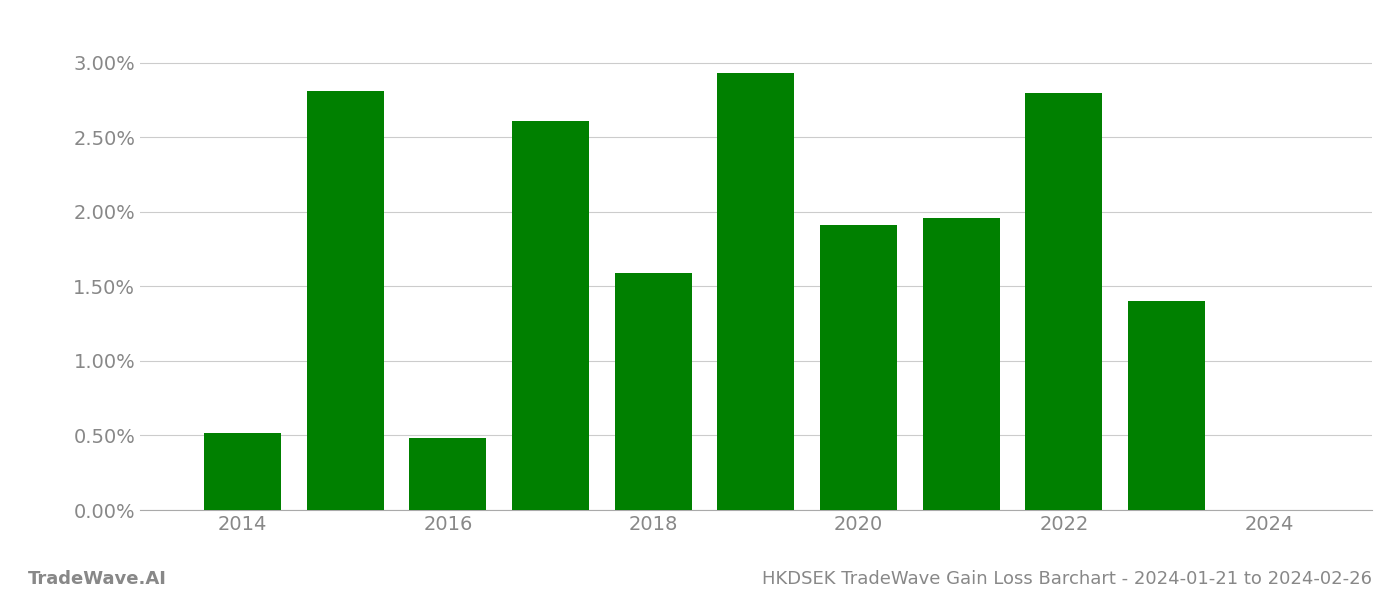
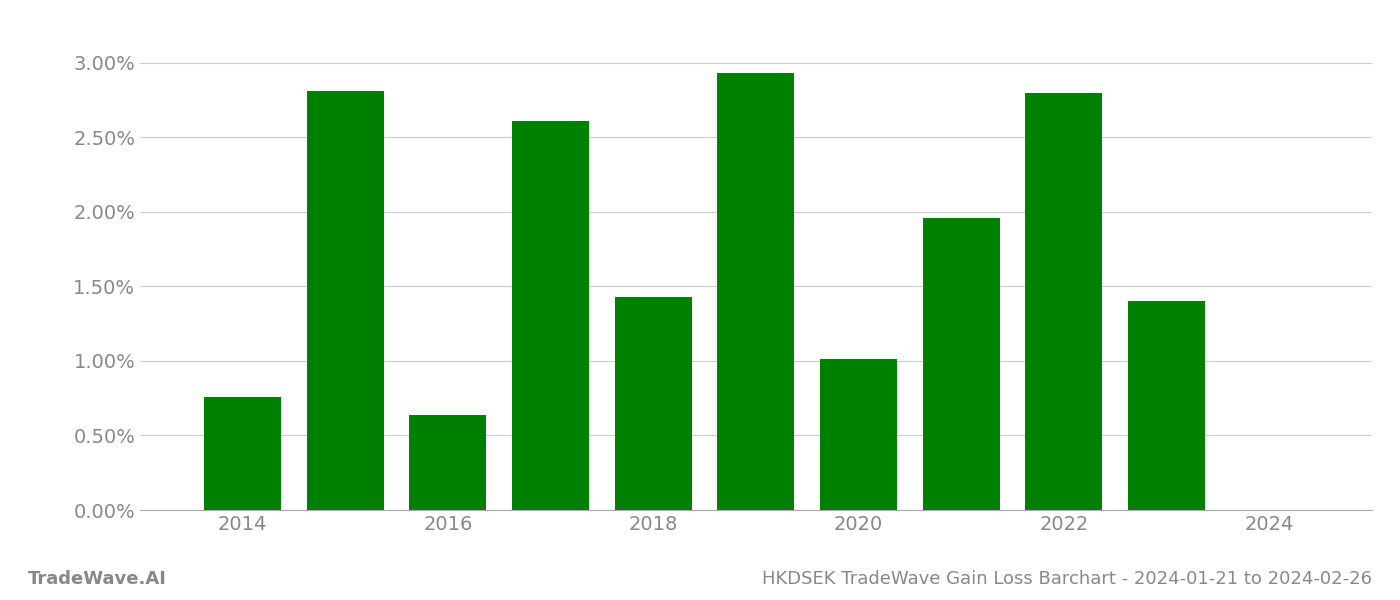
2014: 0.52% -> 0.76%
2016: 0.48% -> 0.64%
2018: 1.59% -> 1.43%
2020: 1.91% -> 1.01%
